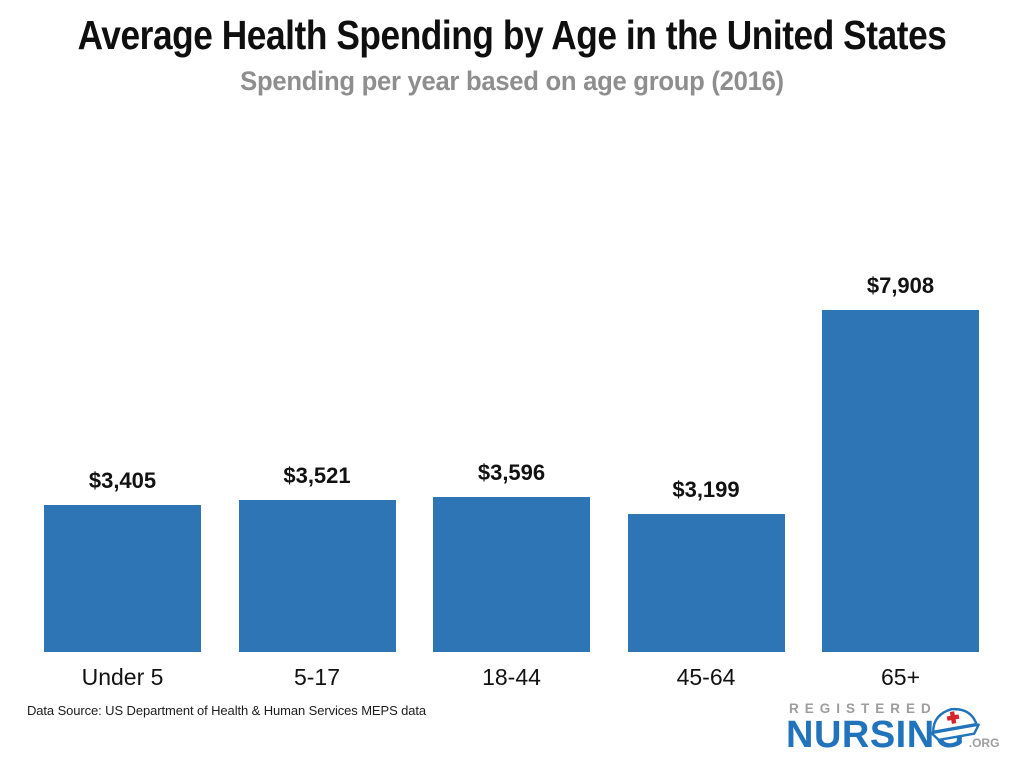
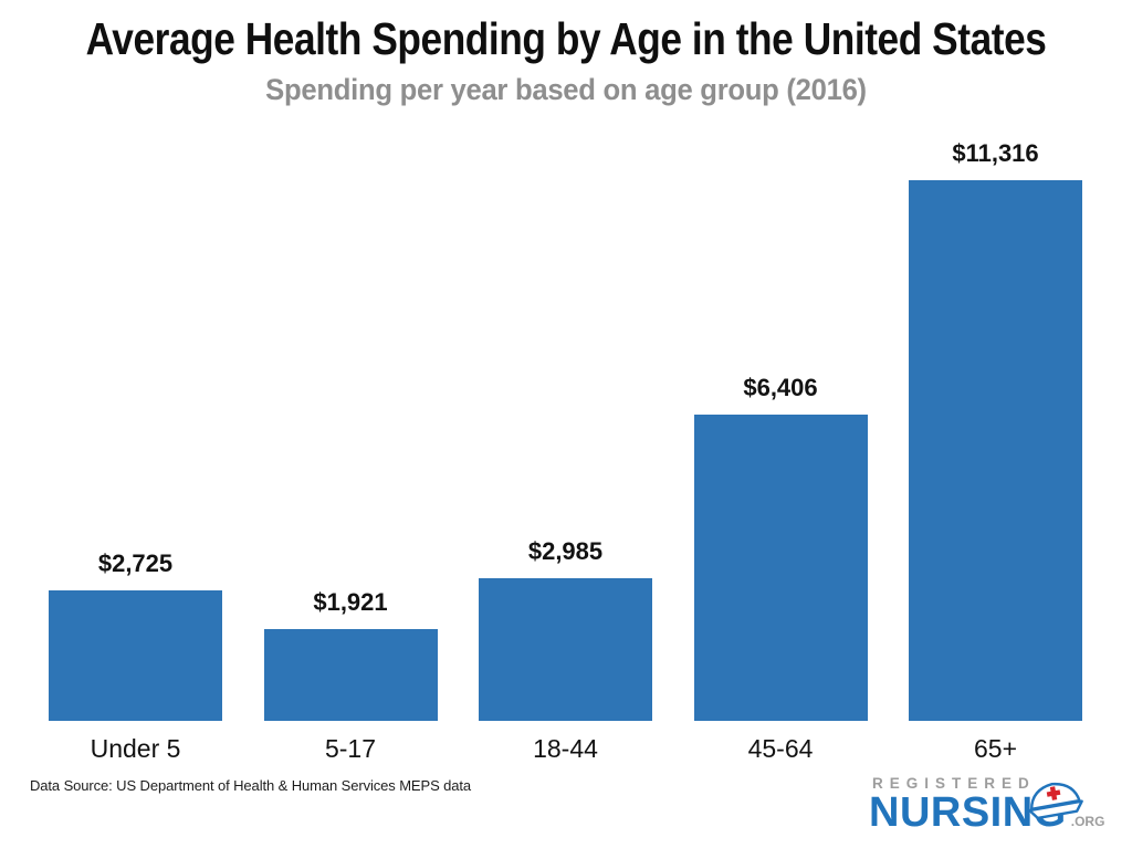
Under 5: $3,405 -> $2,725
5-17: $3,521 -> $1,921
18-44: $3,596 -> $2,985
45-64: $3,199 -> $6,406
65+: $7,908 -> $11,316
